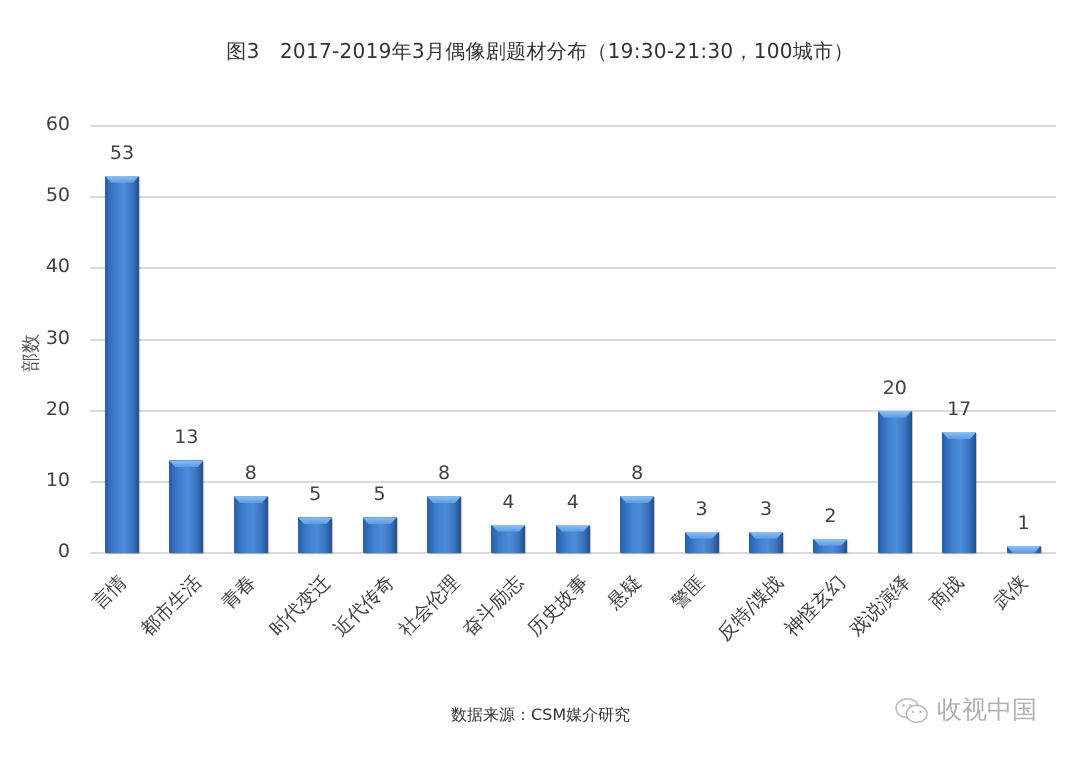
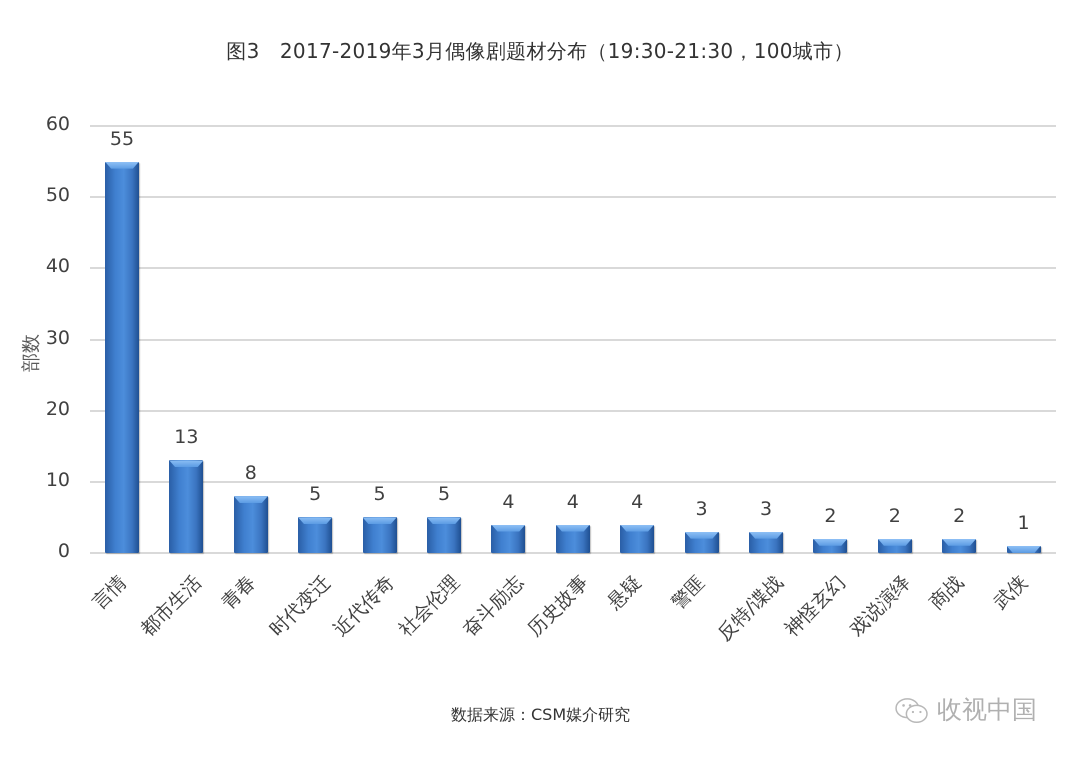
言情: 53 -> 55
社会伦理: 8 -> 5
悬疑: 8 -> 4
戏说演绎: 20 -> 2
商战: 17 -> 2
